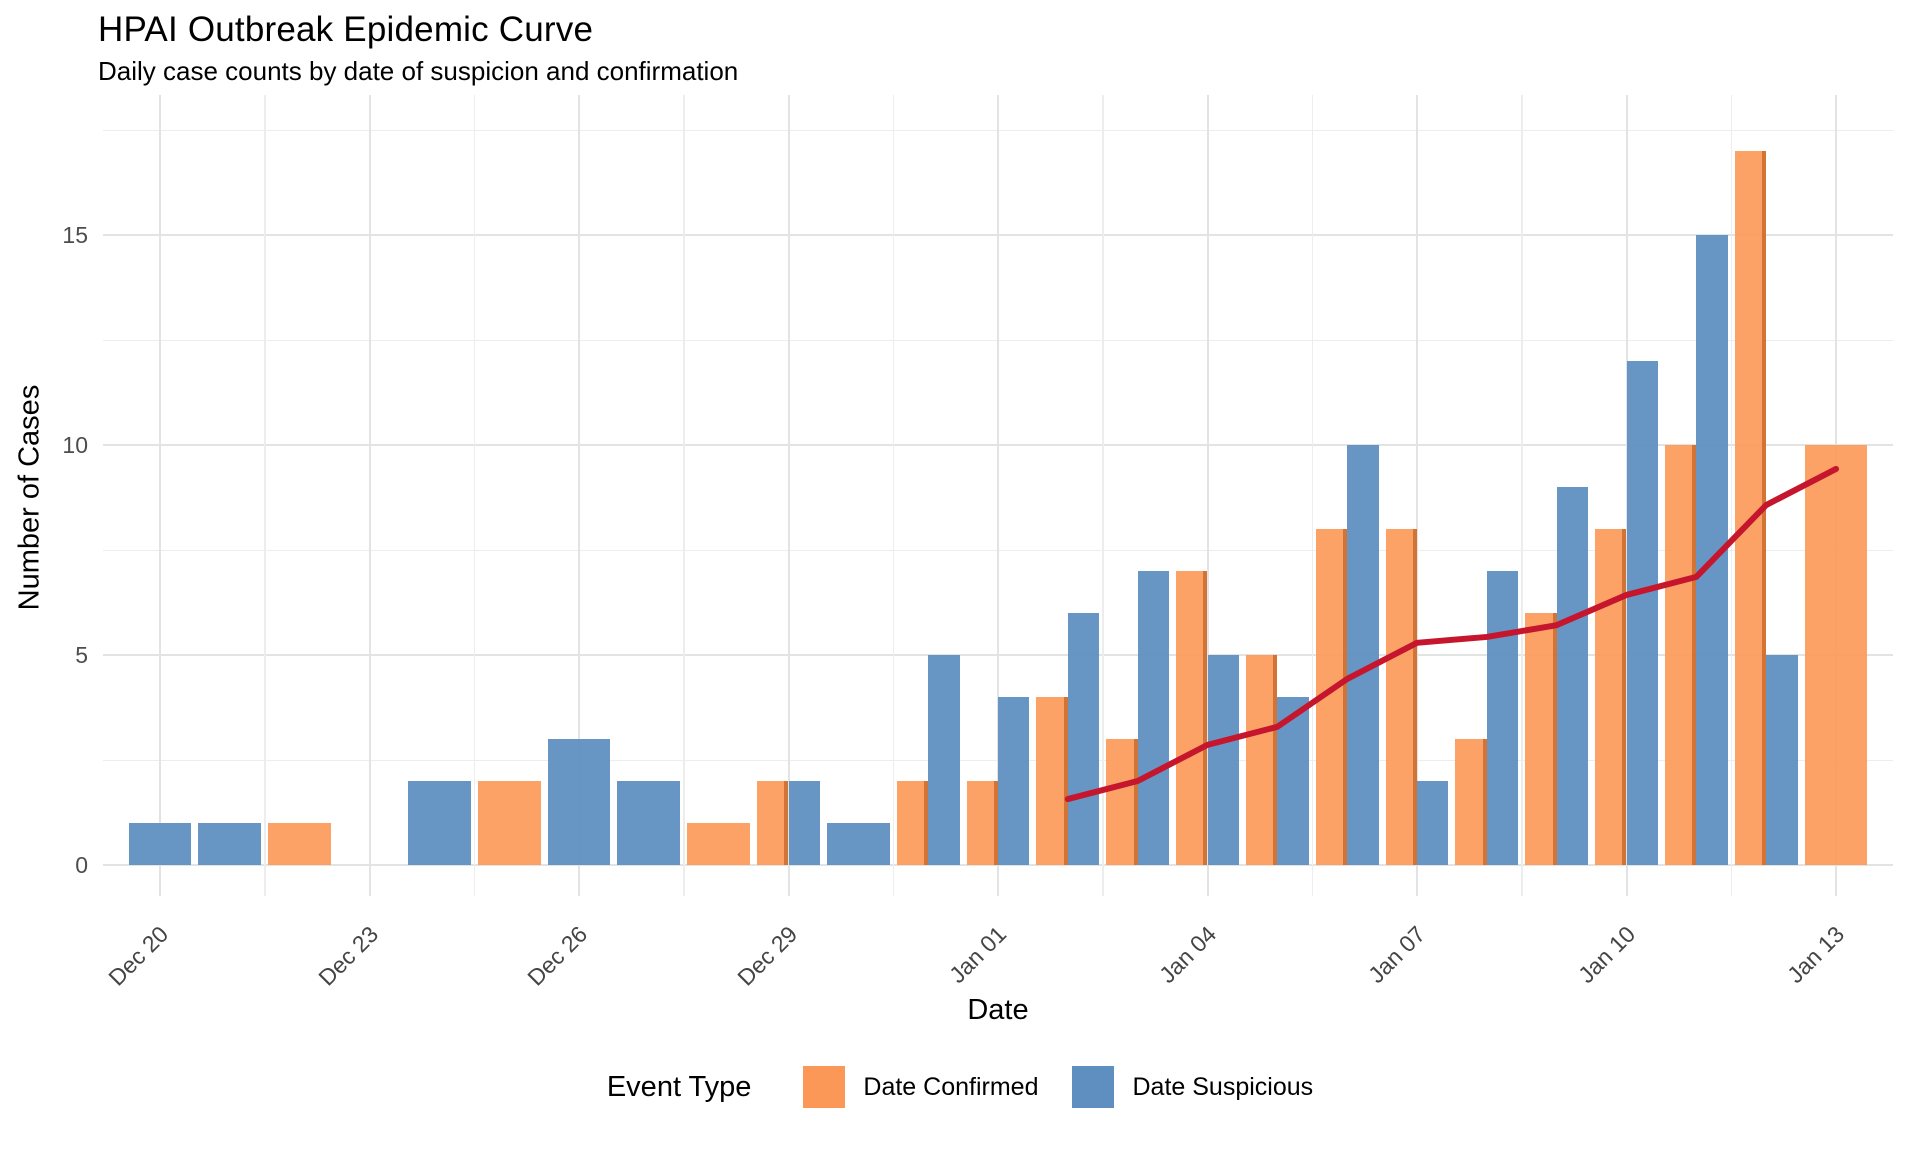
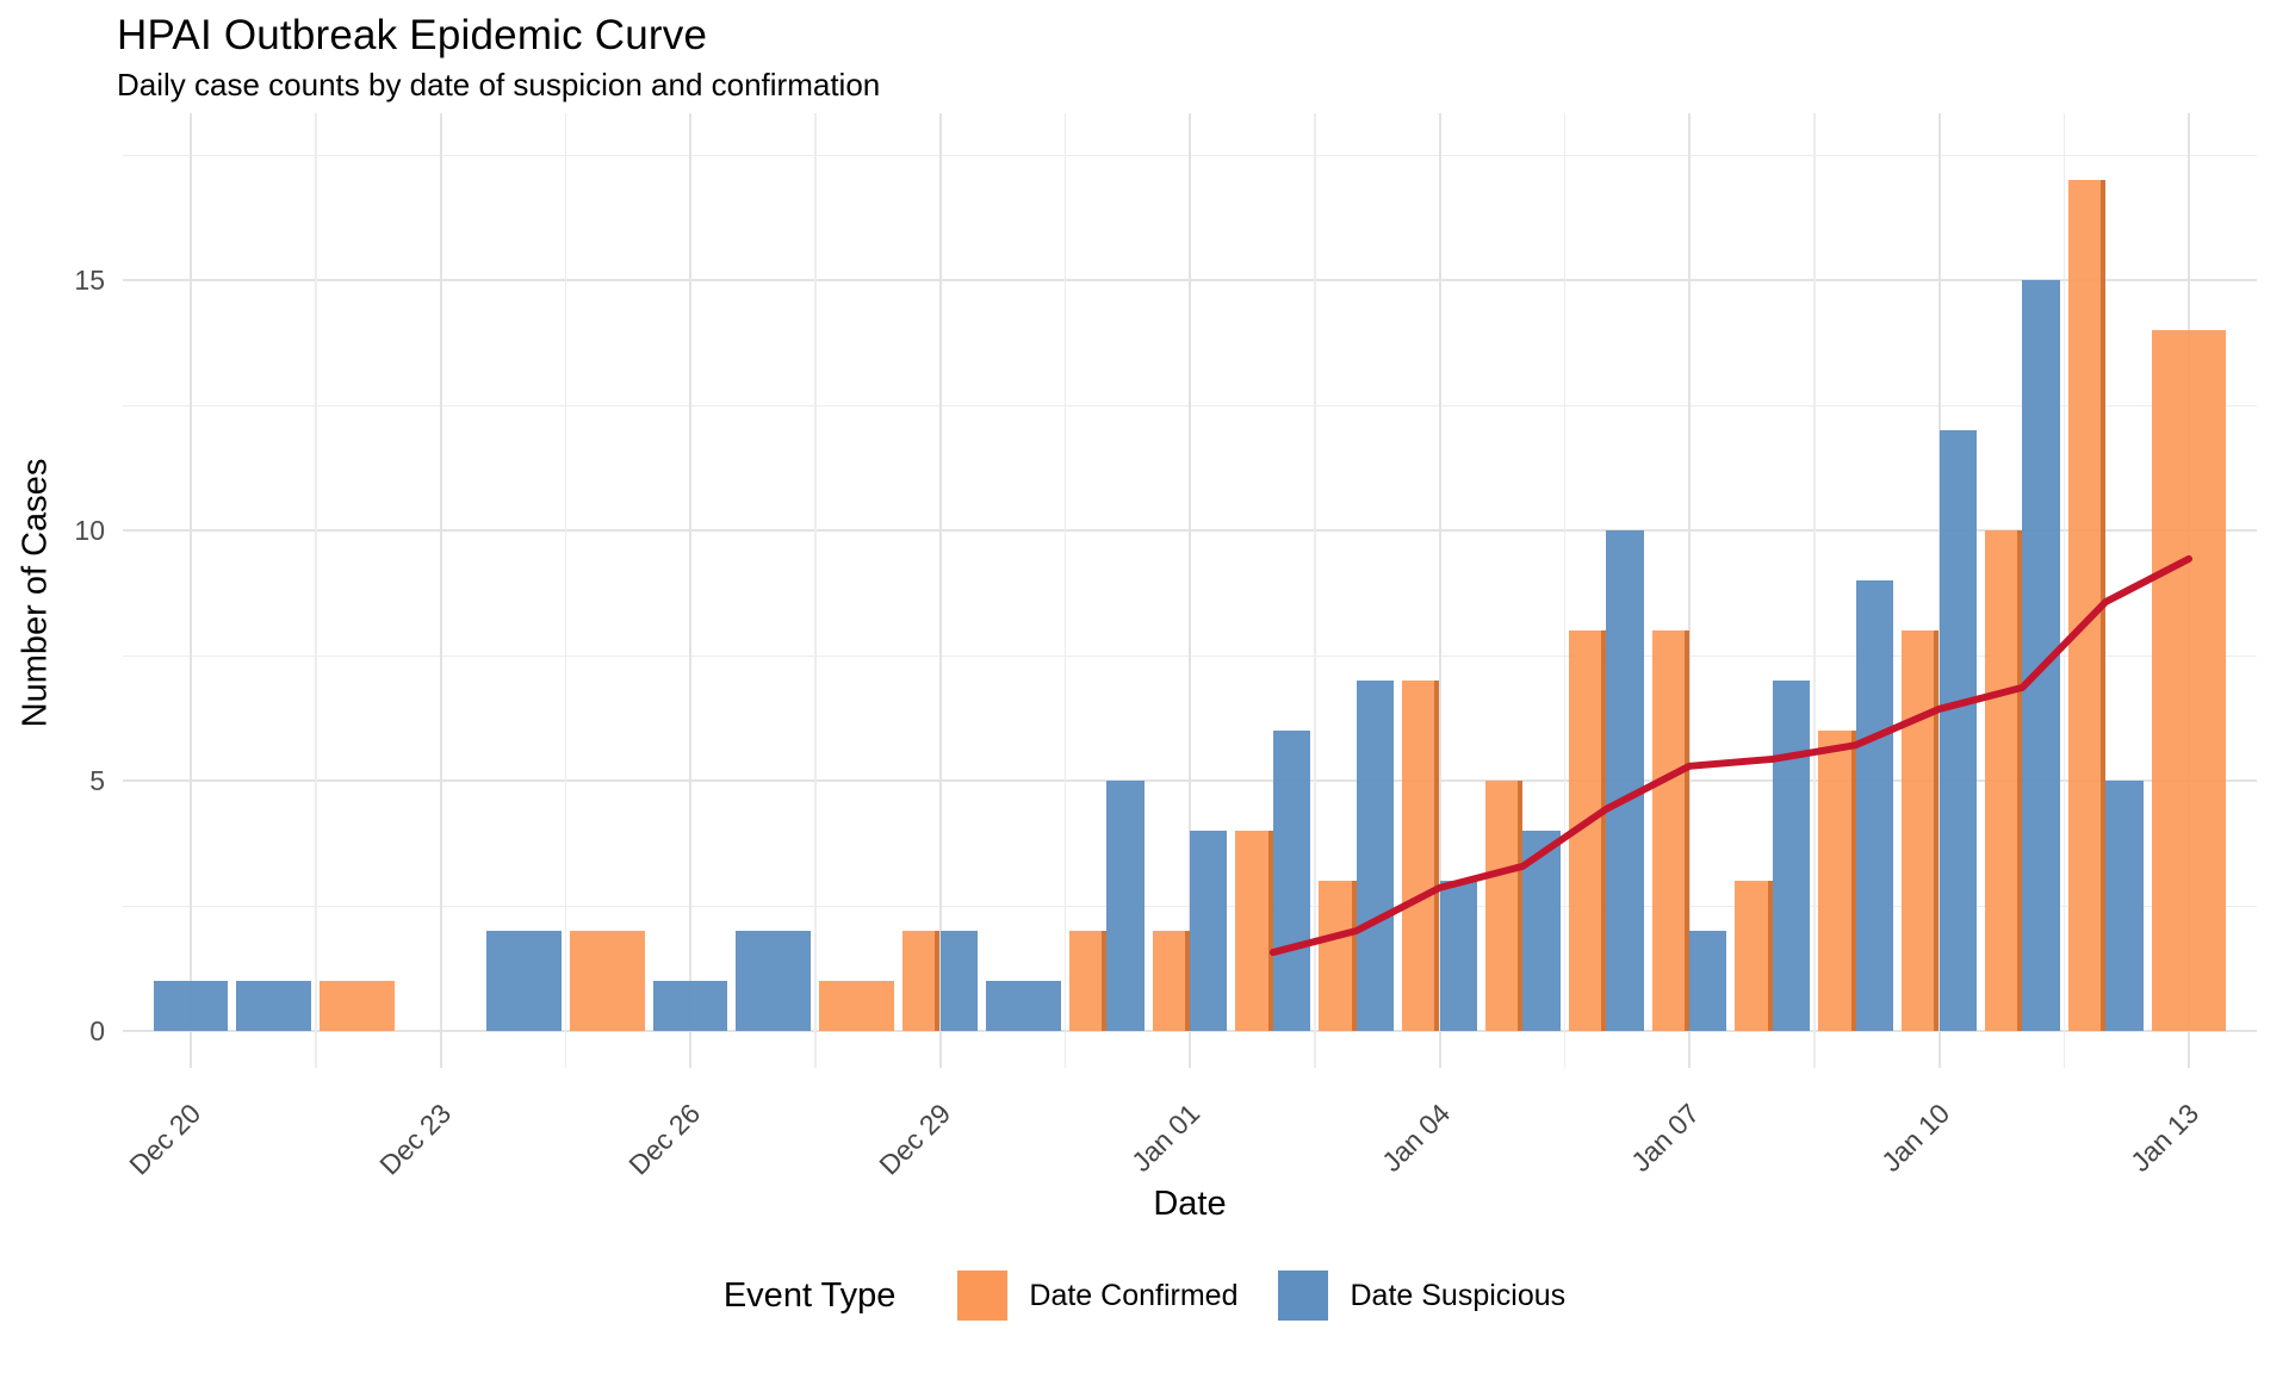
Date Suspicious/Dec 26: 3 -> 1
Date Suspicious/Jan 04: 5 -> 3
Date Confirmed/Jan 13: 10 -> 14
